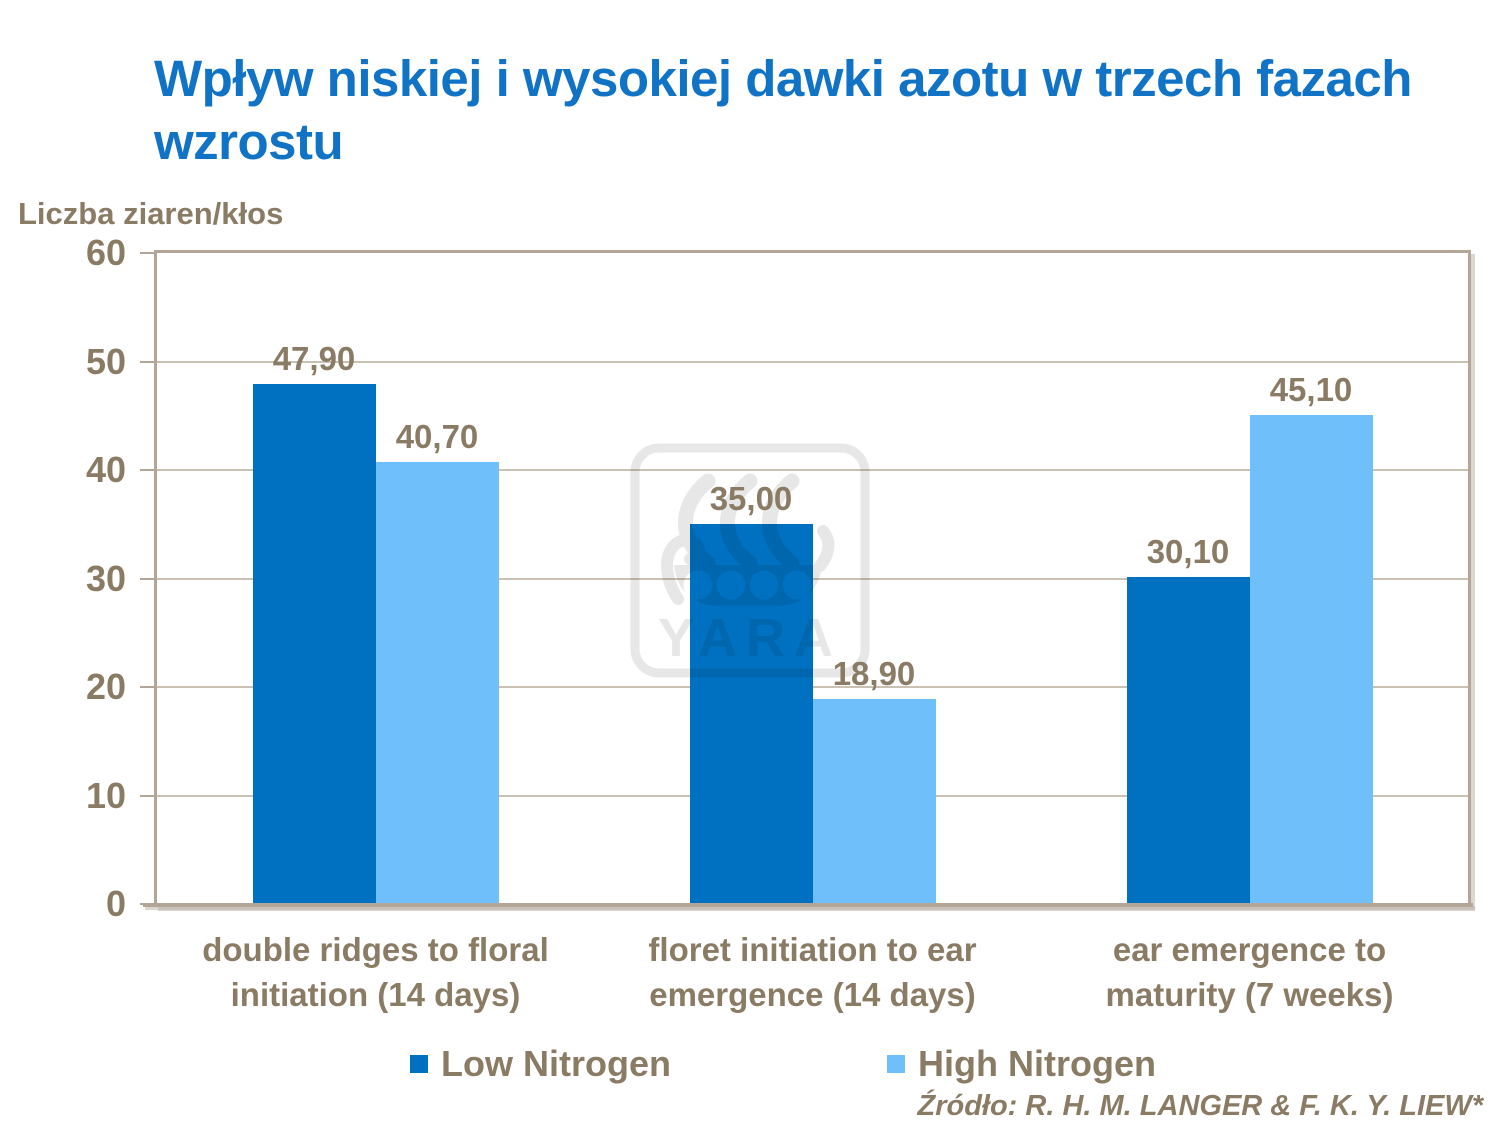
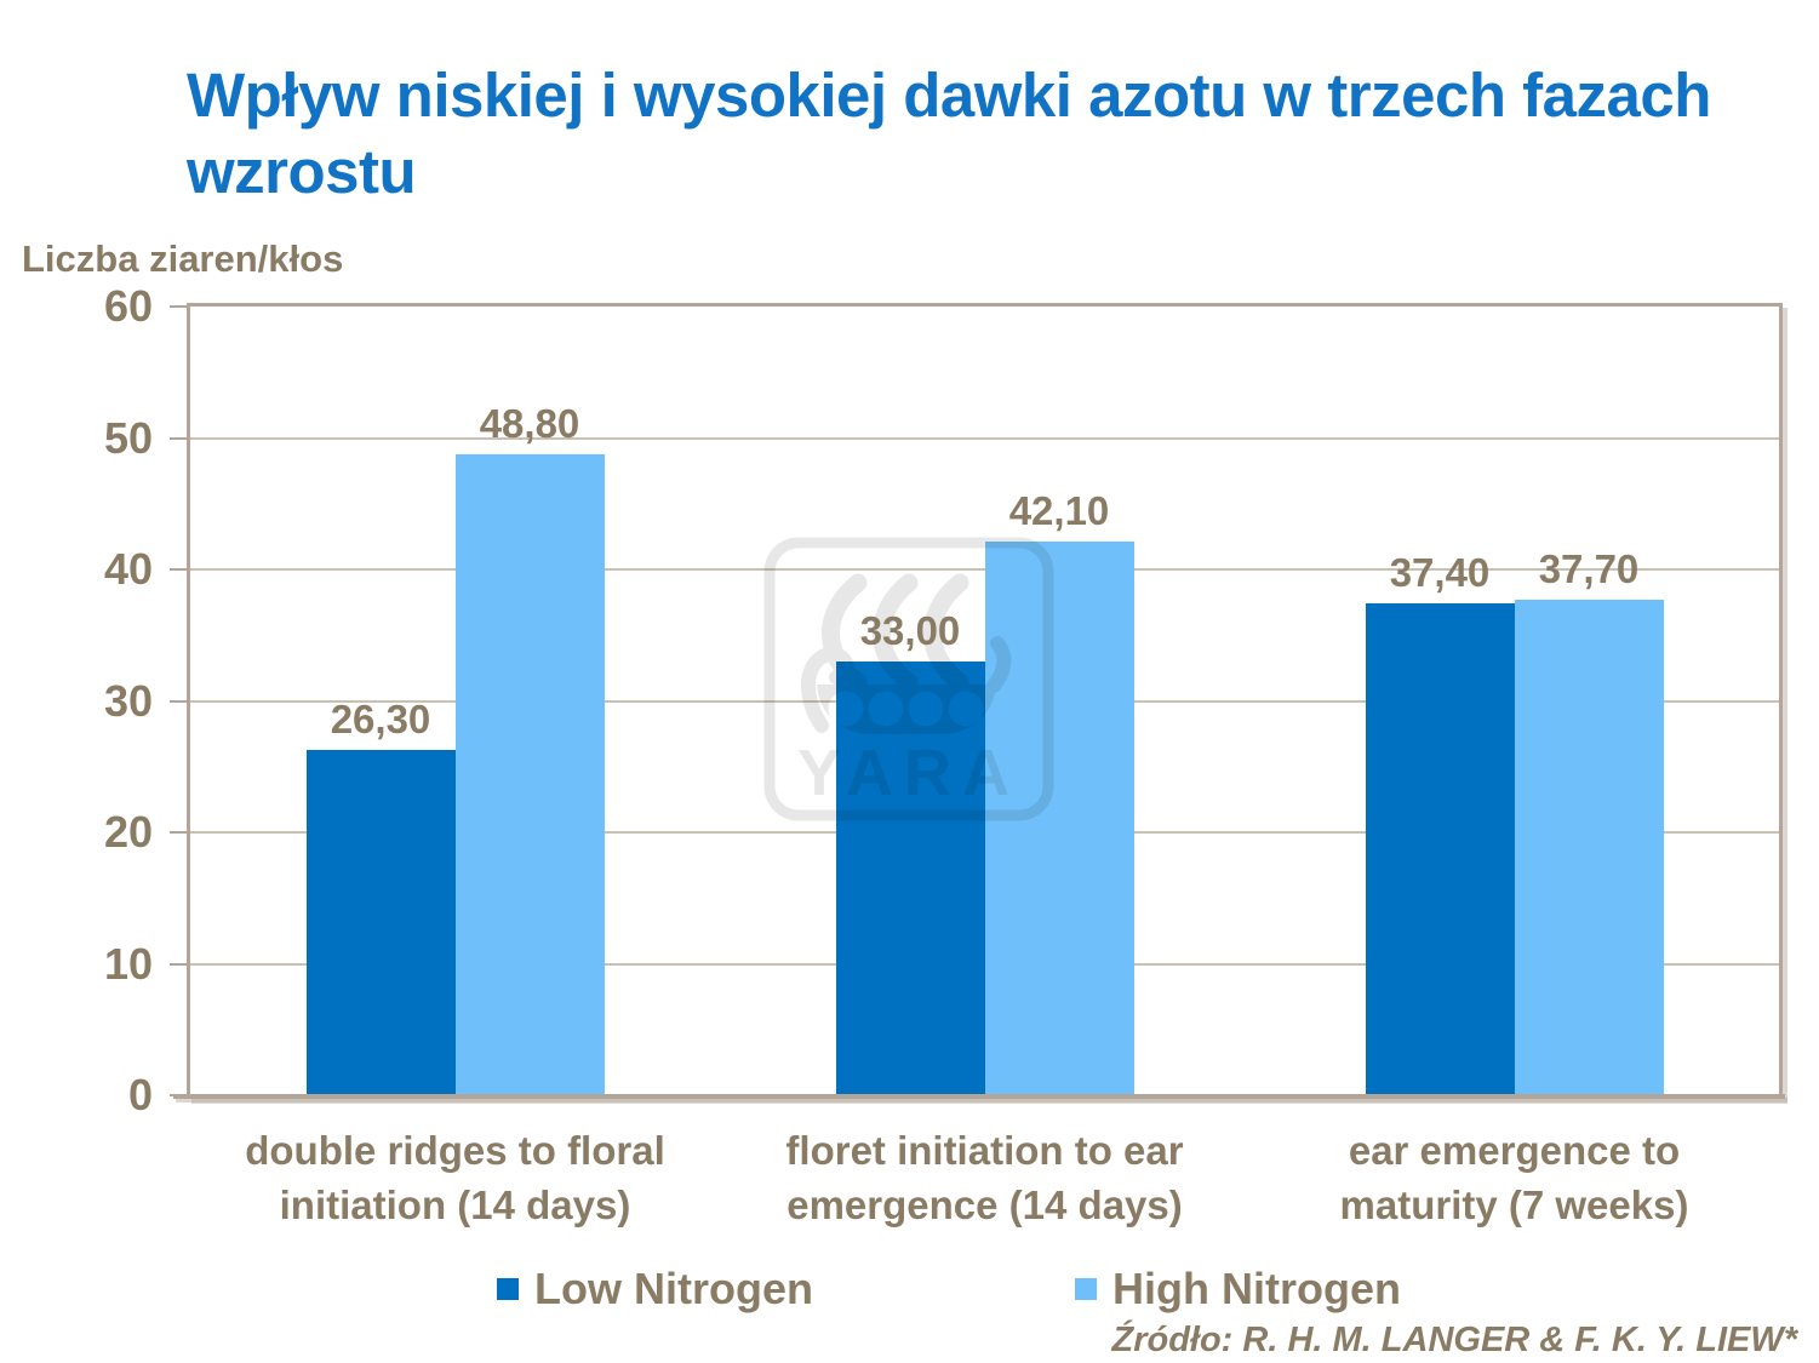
Low Nitrogen/double ridges to floral initiation (14 days): 47,90 -> 26,30
High Nitrogen/double ridges to floral initiation (14 days): 40,70 -> 48,80
Low Nitrogen/floret initiation to ear emergence (14 days): 35,00 -> 33,00
High Nitrogen/floret initiation to ear emergence (14 days): 18,90 -> 42,10
Low Nitrogen/ear emergence to maturity (7 weeks): 30,10 -> 37,40
High Nitrogen/ear emergence to maturity (7 weeks): 45,10 -> 37,70
